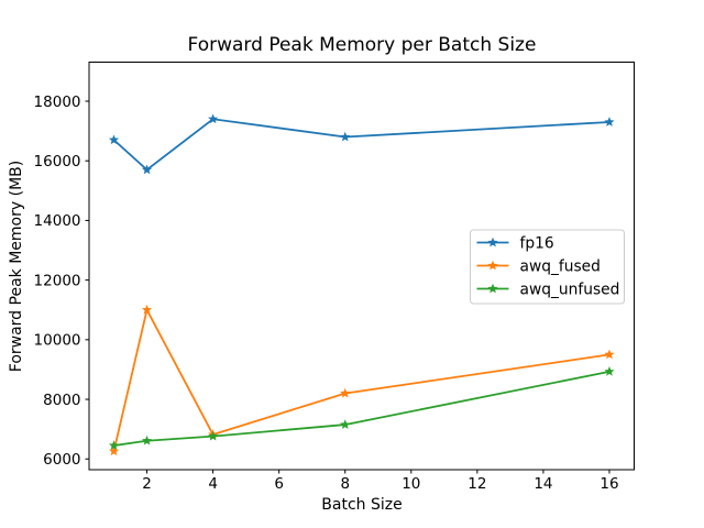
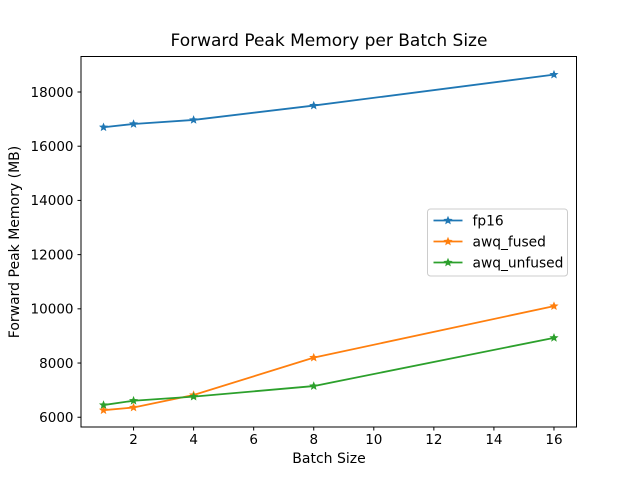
fp16/2: 15700 -> 16800
awq_fused/2: 11000 -> 6400
fp16/4: 17400 -> 17000
fp16/8: 16800 -> 17500
fp16/16: 17300 -> 18600
awq_fused/16: 9500 -> 10100
